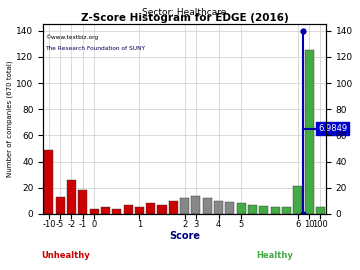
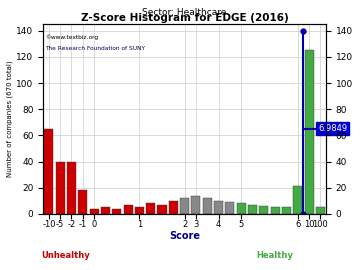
-10: 49 -> 65
-5: 13 -> 40
-2: 26 -> 40
